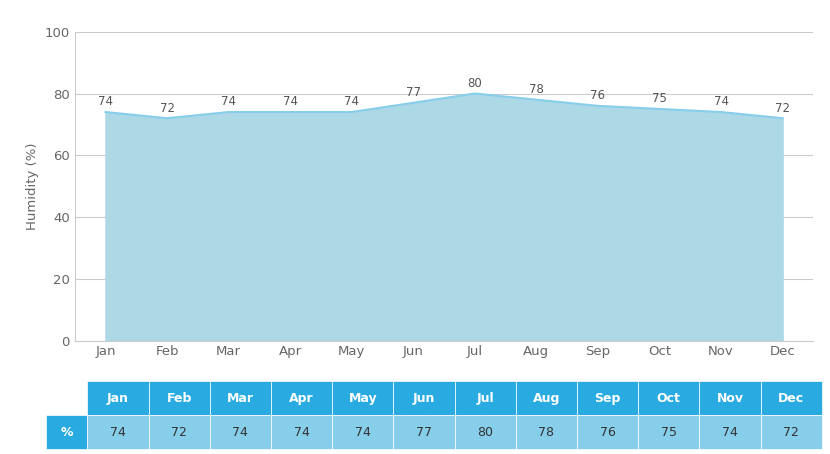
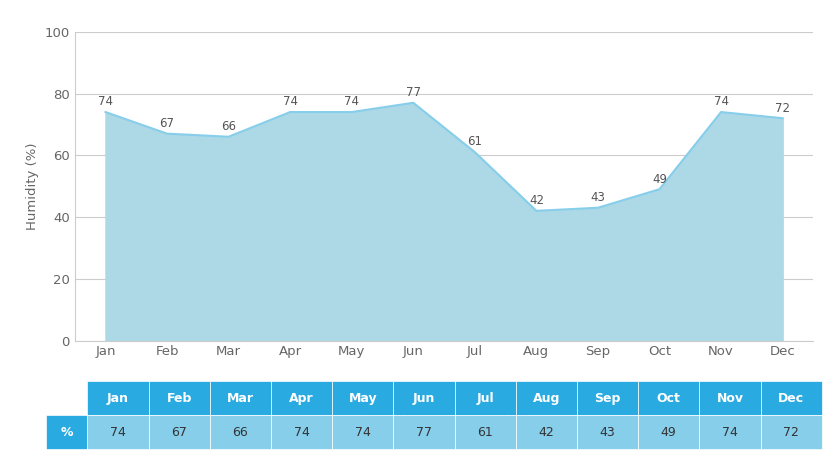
Feb: 72 -> 67
Mar: 74 -> 66
Jul: 80 -> 61
Aug: 78 -> 42
Sep: 76 -> 43
Oct: 75 -> 49
